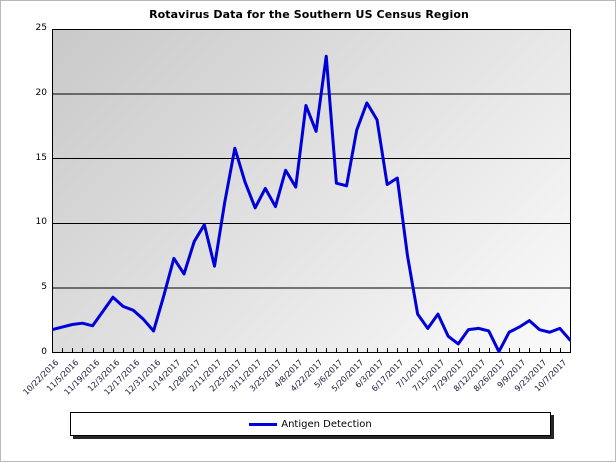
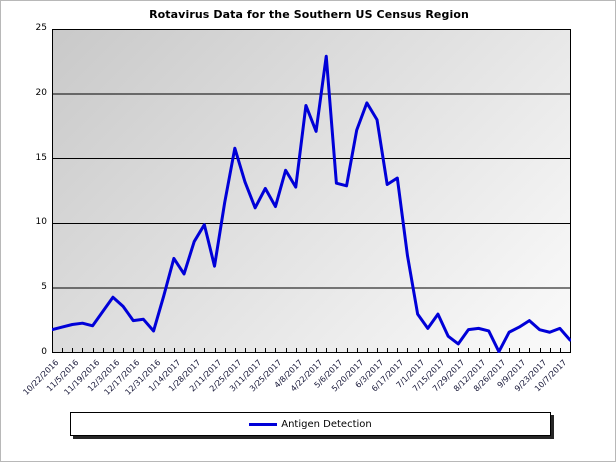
12/17/2016: 3.3 -> 2.5
